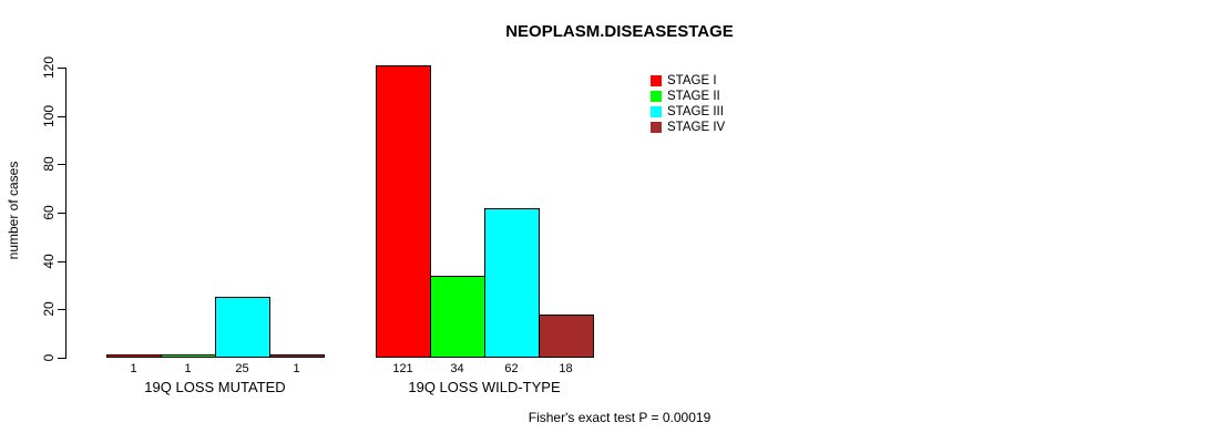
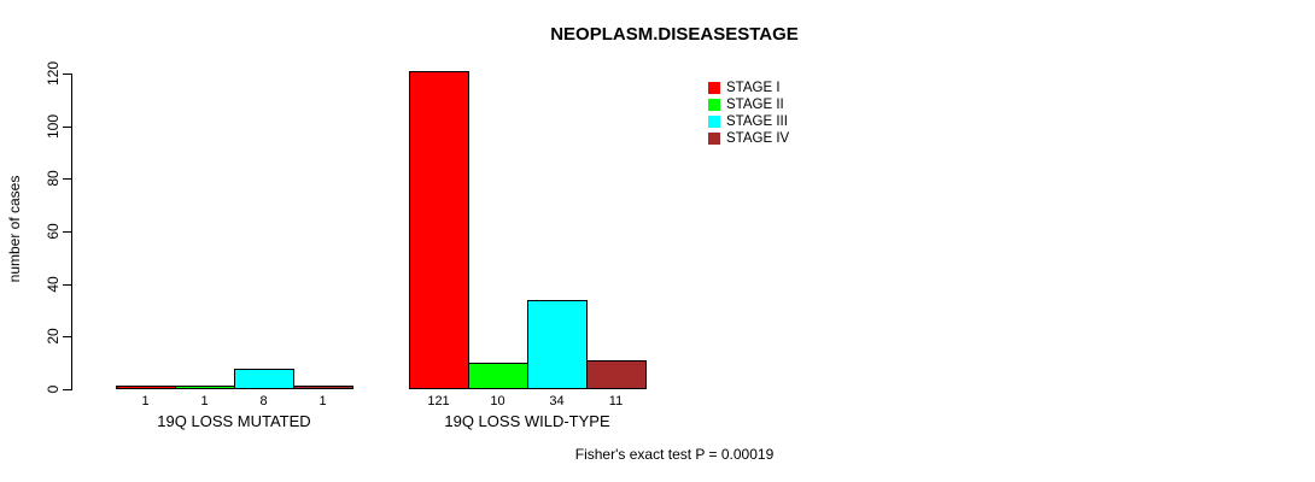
STAGE III/19Q LOSS MUTATED: 25 -> 8
STAGE II/19Q LOSS WILD-TYPE: 34 -> 10
STAGE III/19Q LOSS WILD-TYPE: 62 -> 34
STAGE IV/19Q LOSS WILD-TYPE: 18 -> 11
